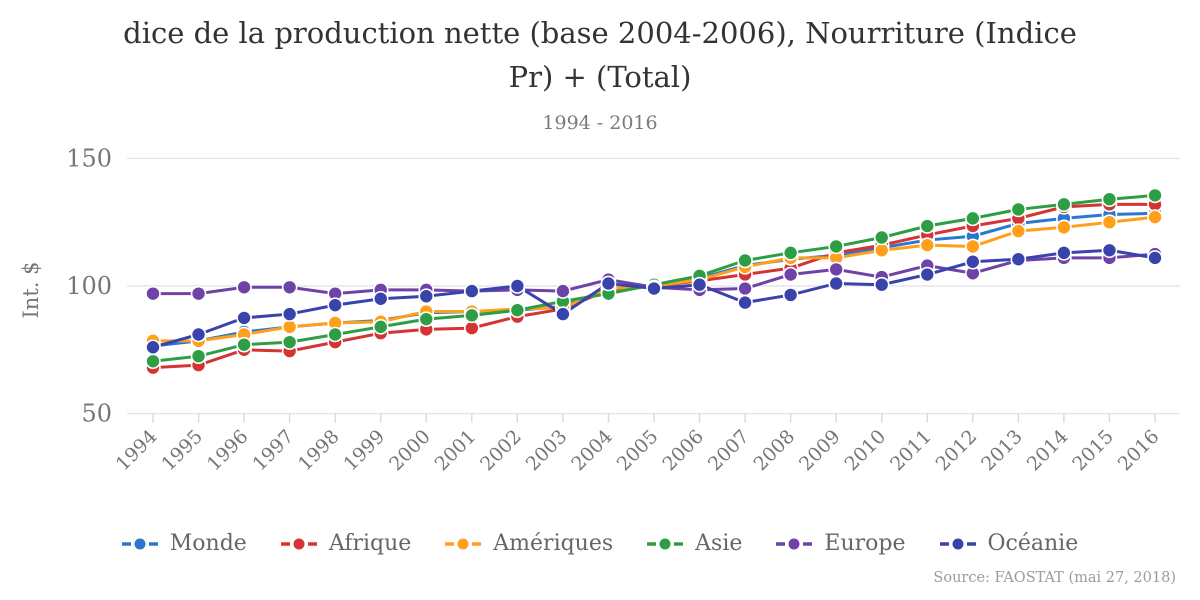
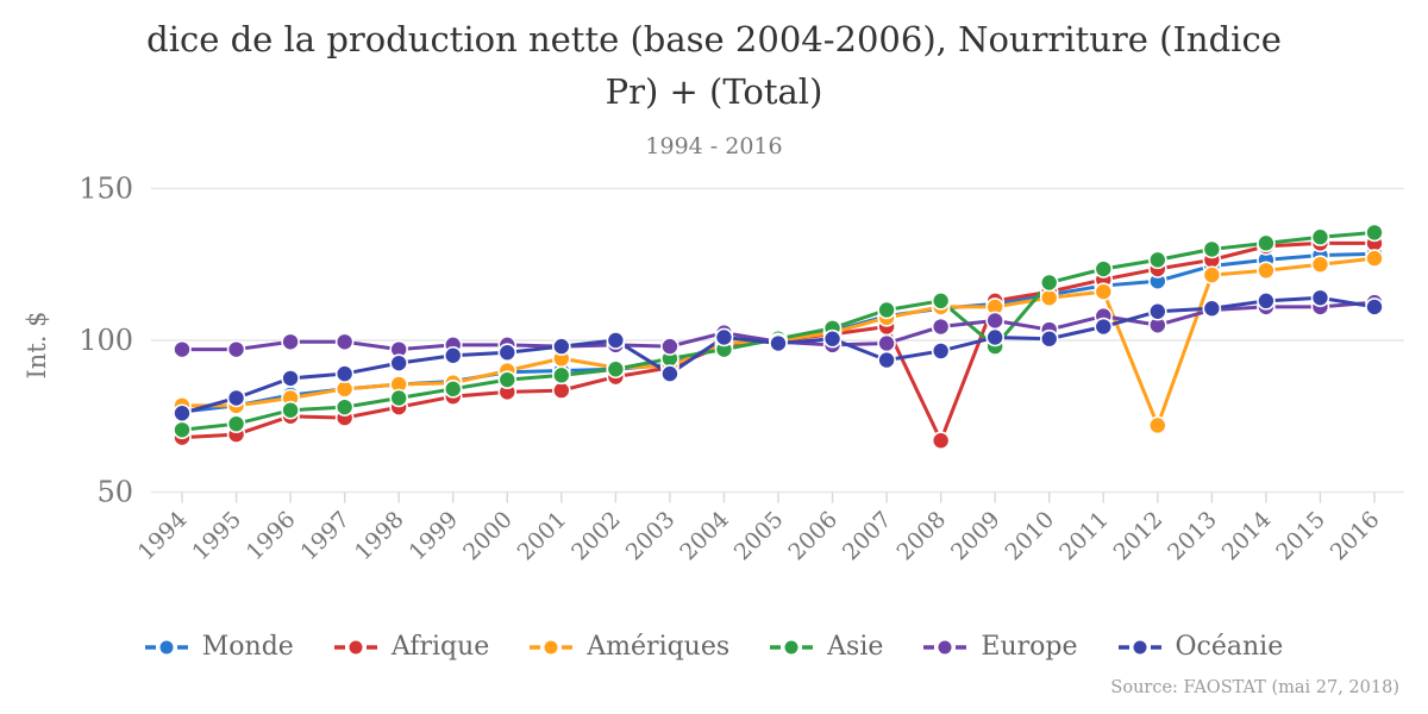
Amériques/2001: 90 -> 94
Afrique/2008: 107 -> 67
Asie/2009: 116 -> 98
Amériques/2012: 116 -> 72
